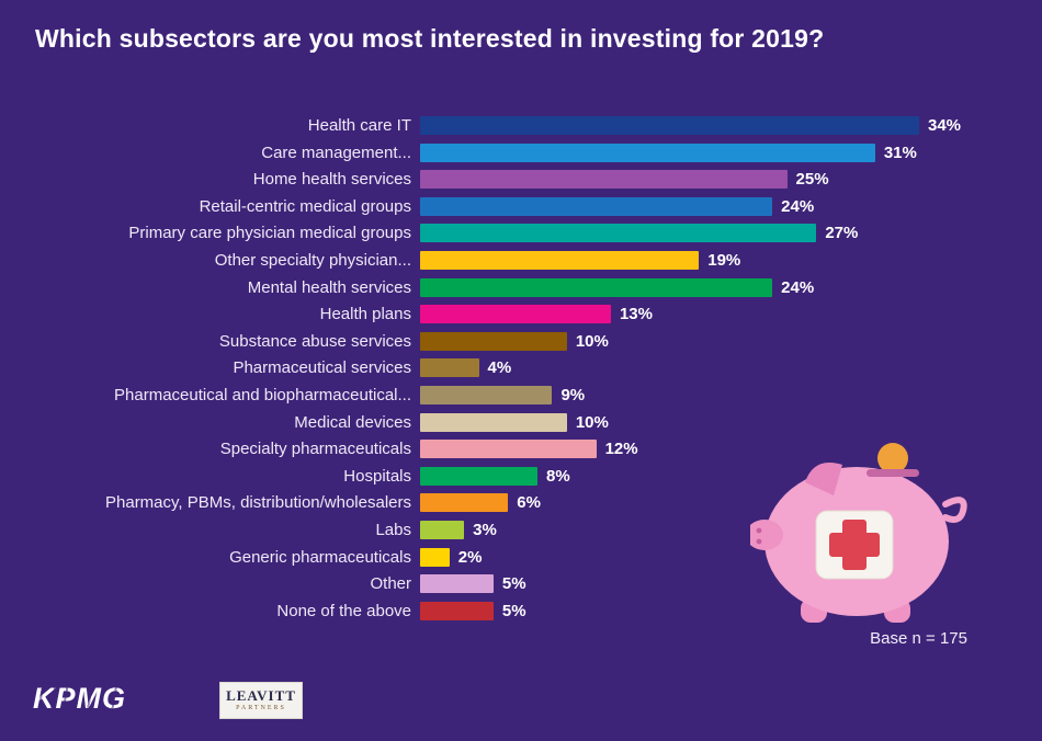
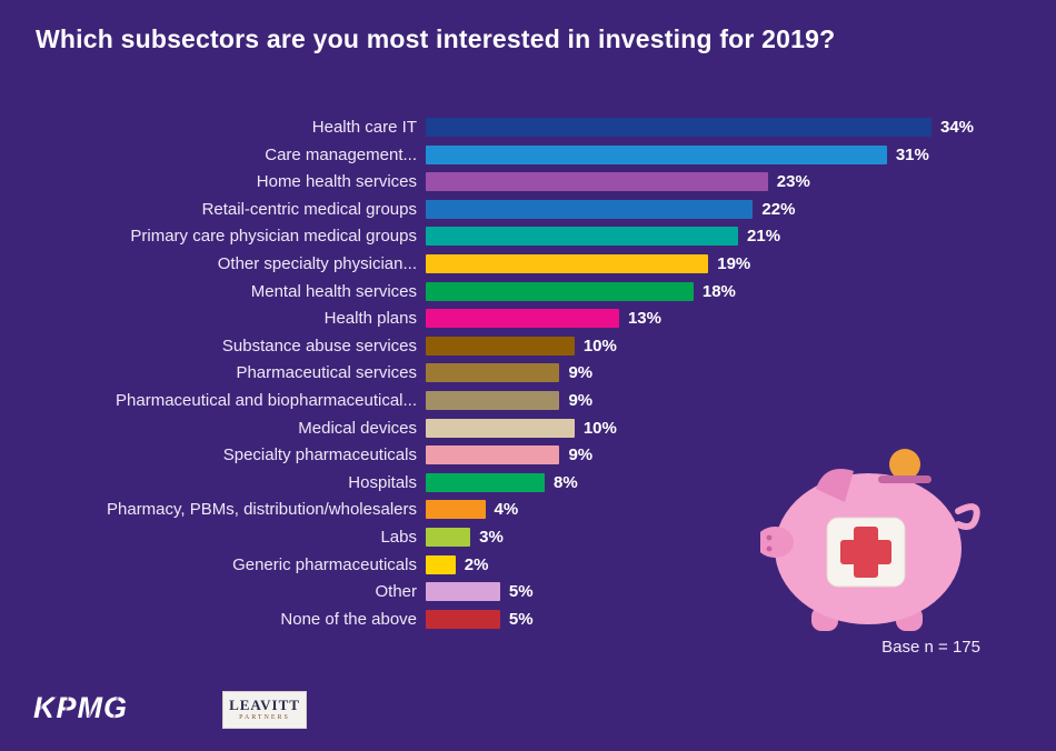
Home health services: 25% -> 23%
Retail-centric medical groups: 24% -> 22%
Primary care physician medical groups: 27% -> 21%
Mental health services: 24% -> 18%
Pharmaceutical services: 4% -> 9%
Specialty pharmaceuticals: 12% -> 9%
Pharmacy, PBMs, distribution/wholesalers: 6% -> 4%
